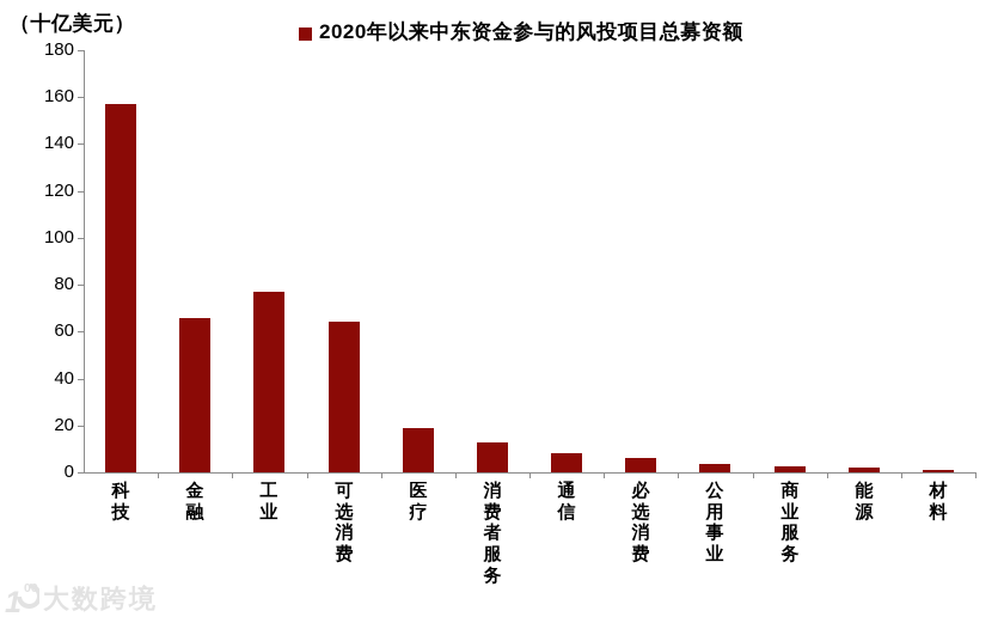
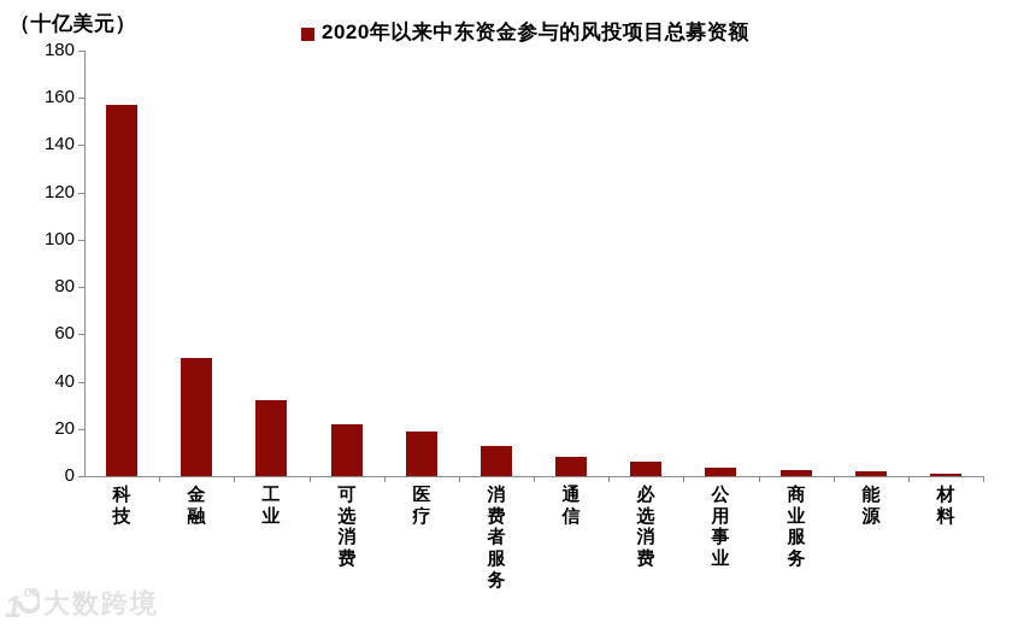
金融: 66 -> 50
工业: 77 -> 32
可选消费: 64 -> 22
